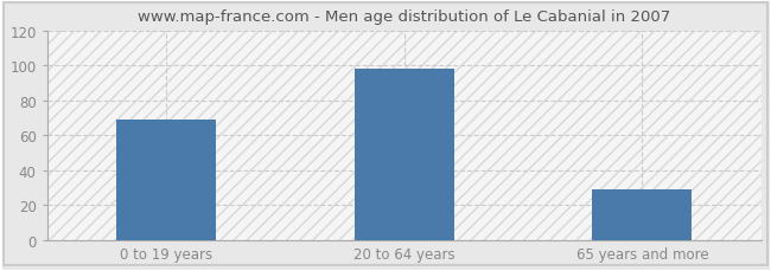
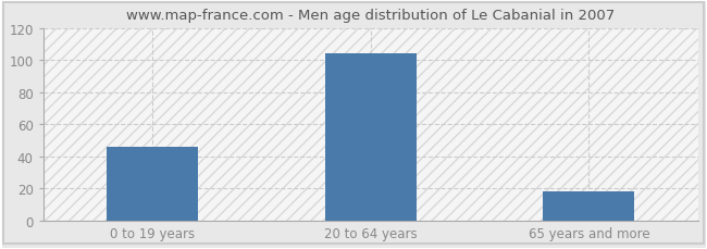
0 to 19 years: 69 -> 46
20 to 64 years: 98 -> 104
65 years and more: 29 -> 18
